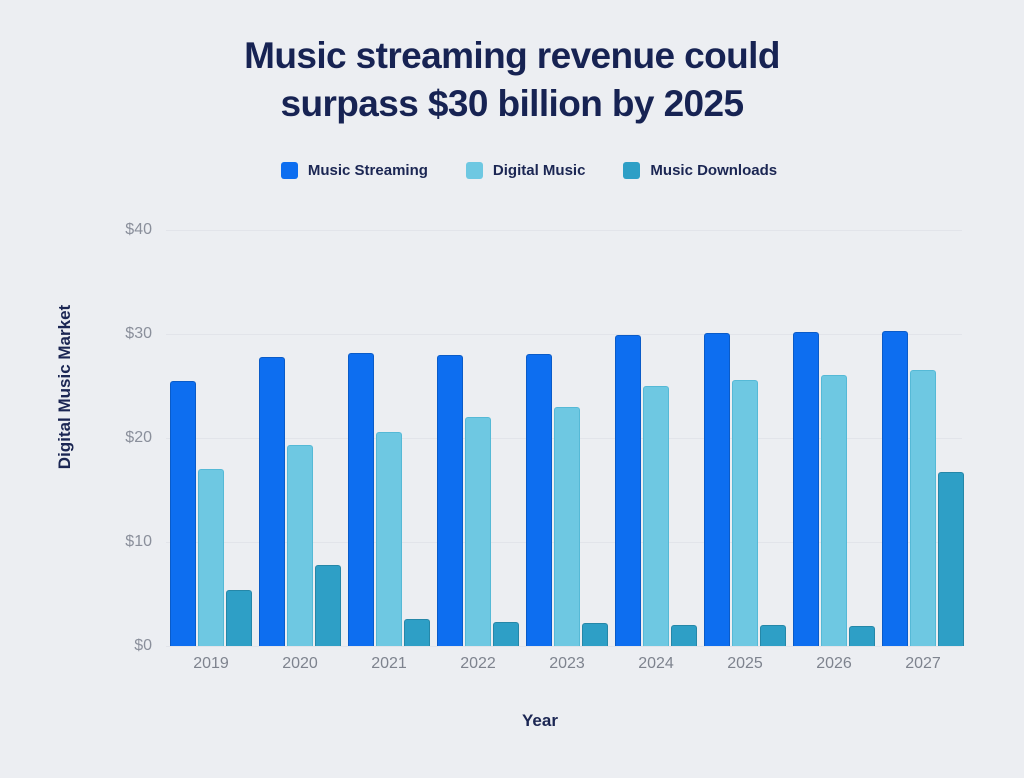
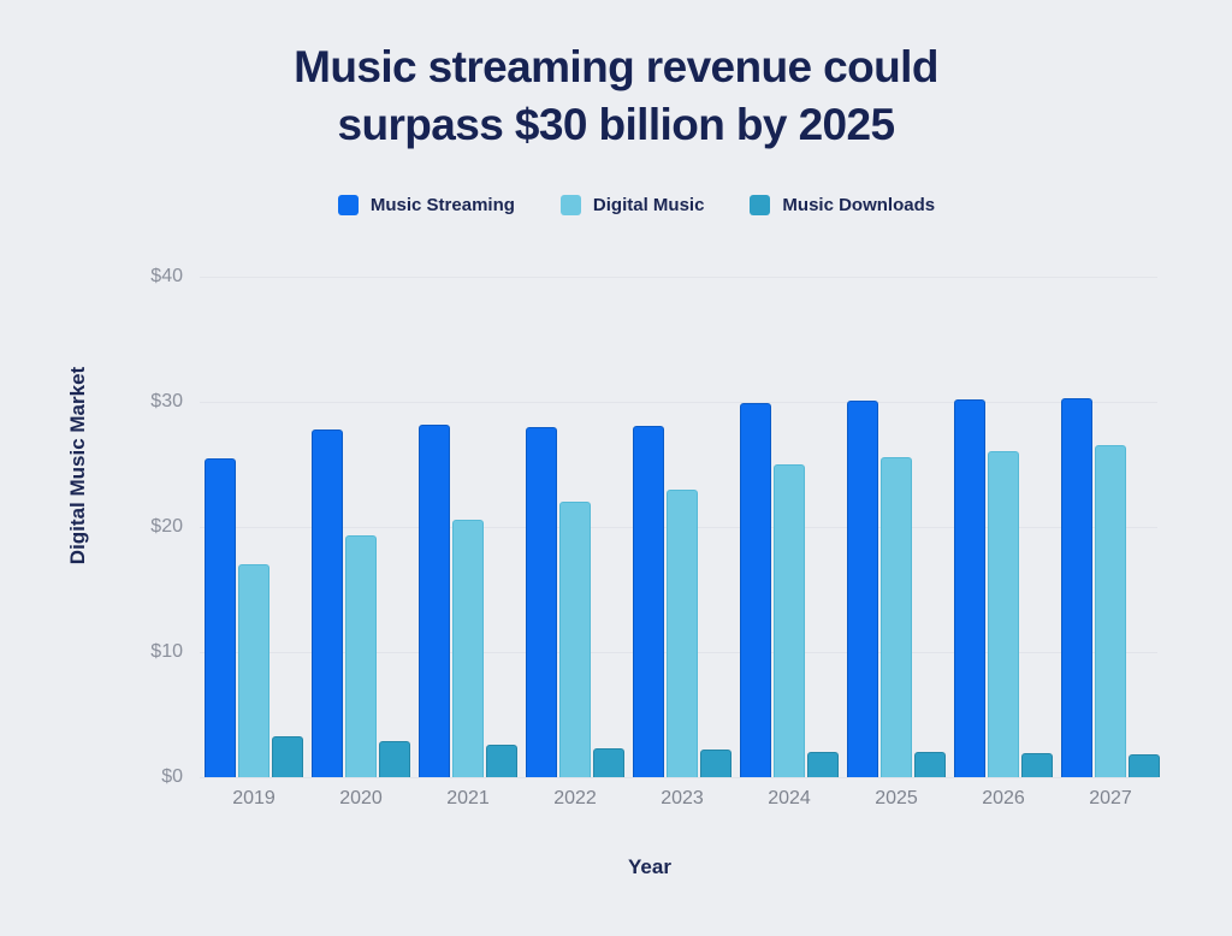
Music Downloads/2019: $5.4 -> $3.3
Music Downloads/2020: $7.8 -> $2.9
Music Downloads/2027: $16.7 -> $1.8
